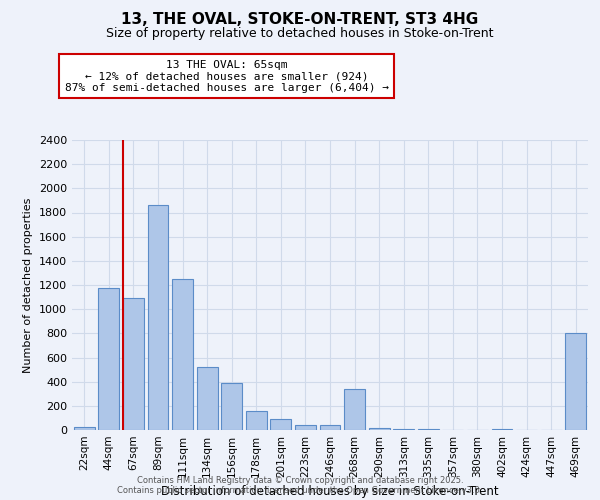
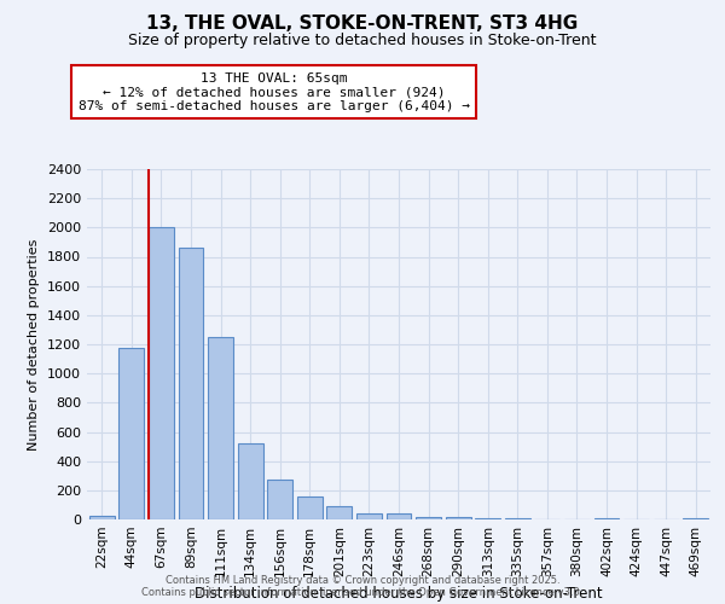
67sqm: 1090 -> 2000
156sqm: 390 -> 280
268sqm: 340 -> 20
469sqm: 800 -> 0
